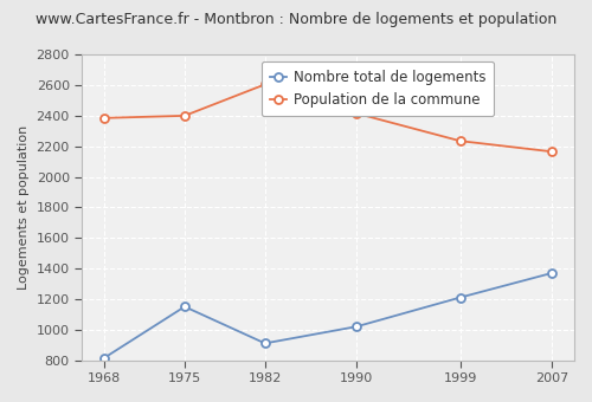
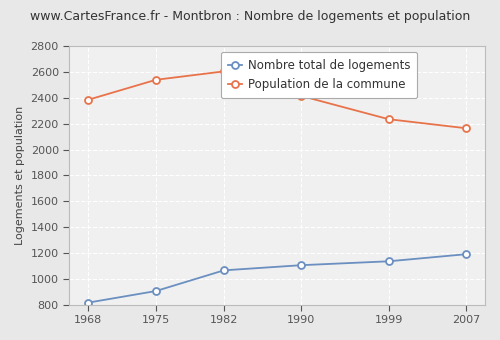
Nombre total de logements/1975: 1150 -> 900
Population de la commune/1975: 2400 -> 2540
Nombre total de logements/1982: 910 -> 1060
Nombre total de logements/1990: 1020 -> 1100
Nombre total de logements/1999: 1210 -> 1140
Nombre total de logements/2007: 1370 -> 1190
